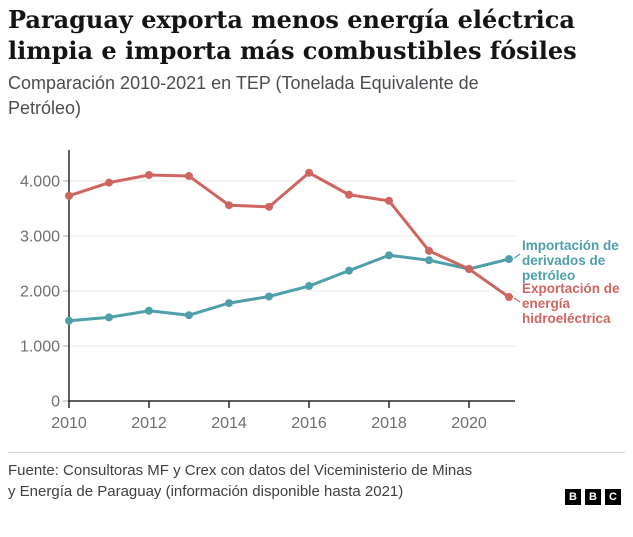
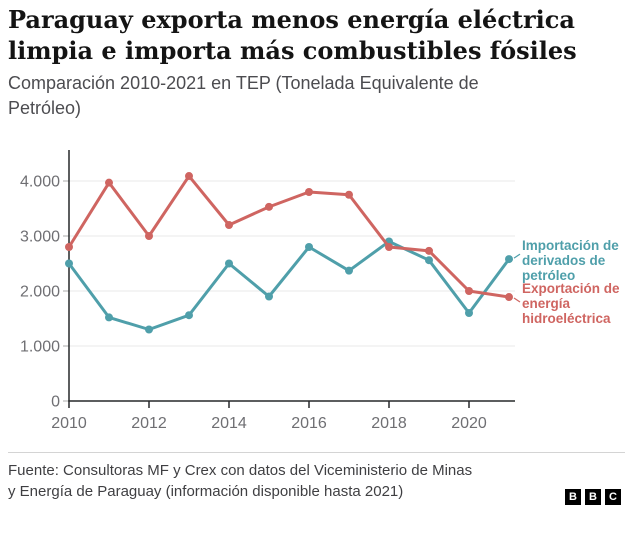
Importación de derivados de petróleo/2010: 1500 -> 2500
Exportación de energía hidroeléctrica/2010: 3700 -> 2800
Importación de derivados de petróleo/2012: 1600 -> 1300
Exportación de energía hidroeléctrica/2012: 4100 -> 3000
Importación de derivados de petróleo/2014: 1800 -> 2500
Exportación de energía hidroeléctrica/2014: 3600 -> 3200
Importación de derivados de petróleo/2016: 2100 -> 2800
Exportación de energía hidroeléctrica/2016: 4200 -> 3800
Importación de derivados de petróleo/2018: 2600 -> 2900
Exportación de energía hidroeléctrica/2018: 3600 -> 2800
Importación de derivados de petróleo/2020: 2400 -> 1600
Exportación de energía hidroeléctrica/2020: 2400 -> 2000
